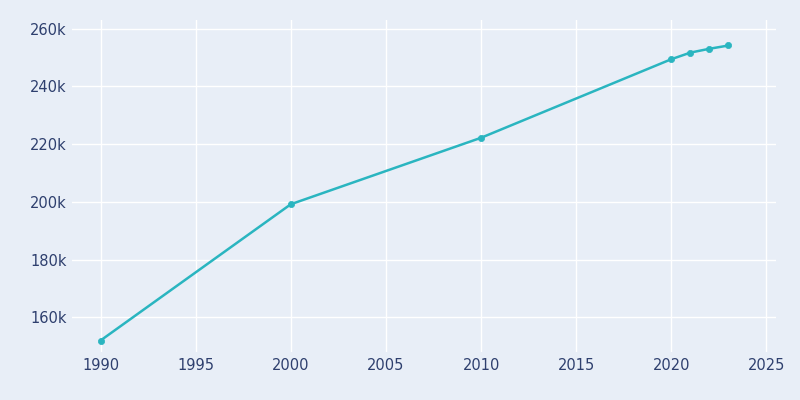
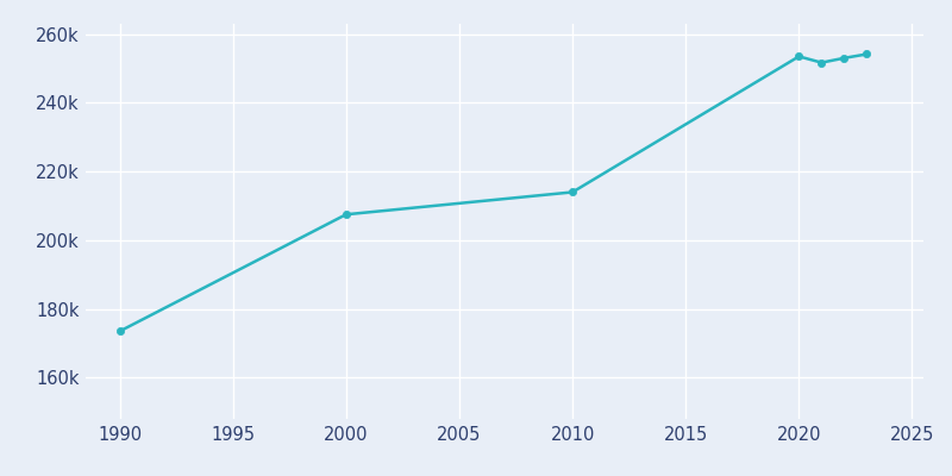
1990: 152.0k -> 173.5k
2000: 199.2k -> 207.5k
2010: 222.2k -> 214.0k
2020: 249.4k -> 253.5k
